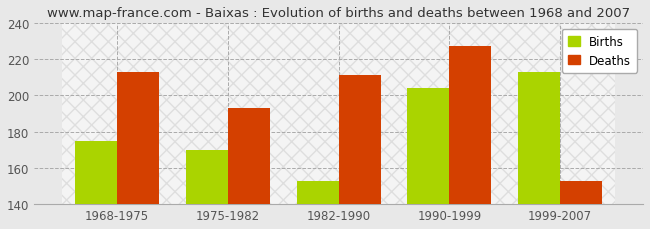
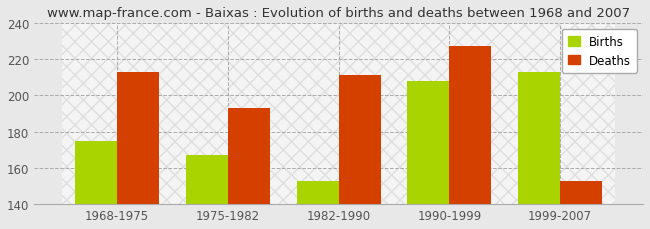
Births/1975-1982: 170 -> 167
Births/1990-1999: 204 -> 208
